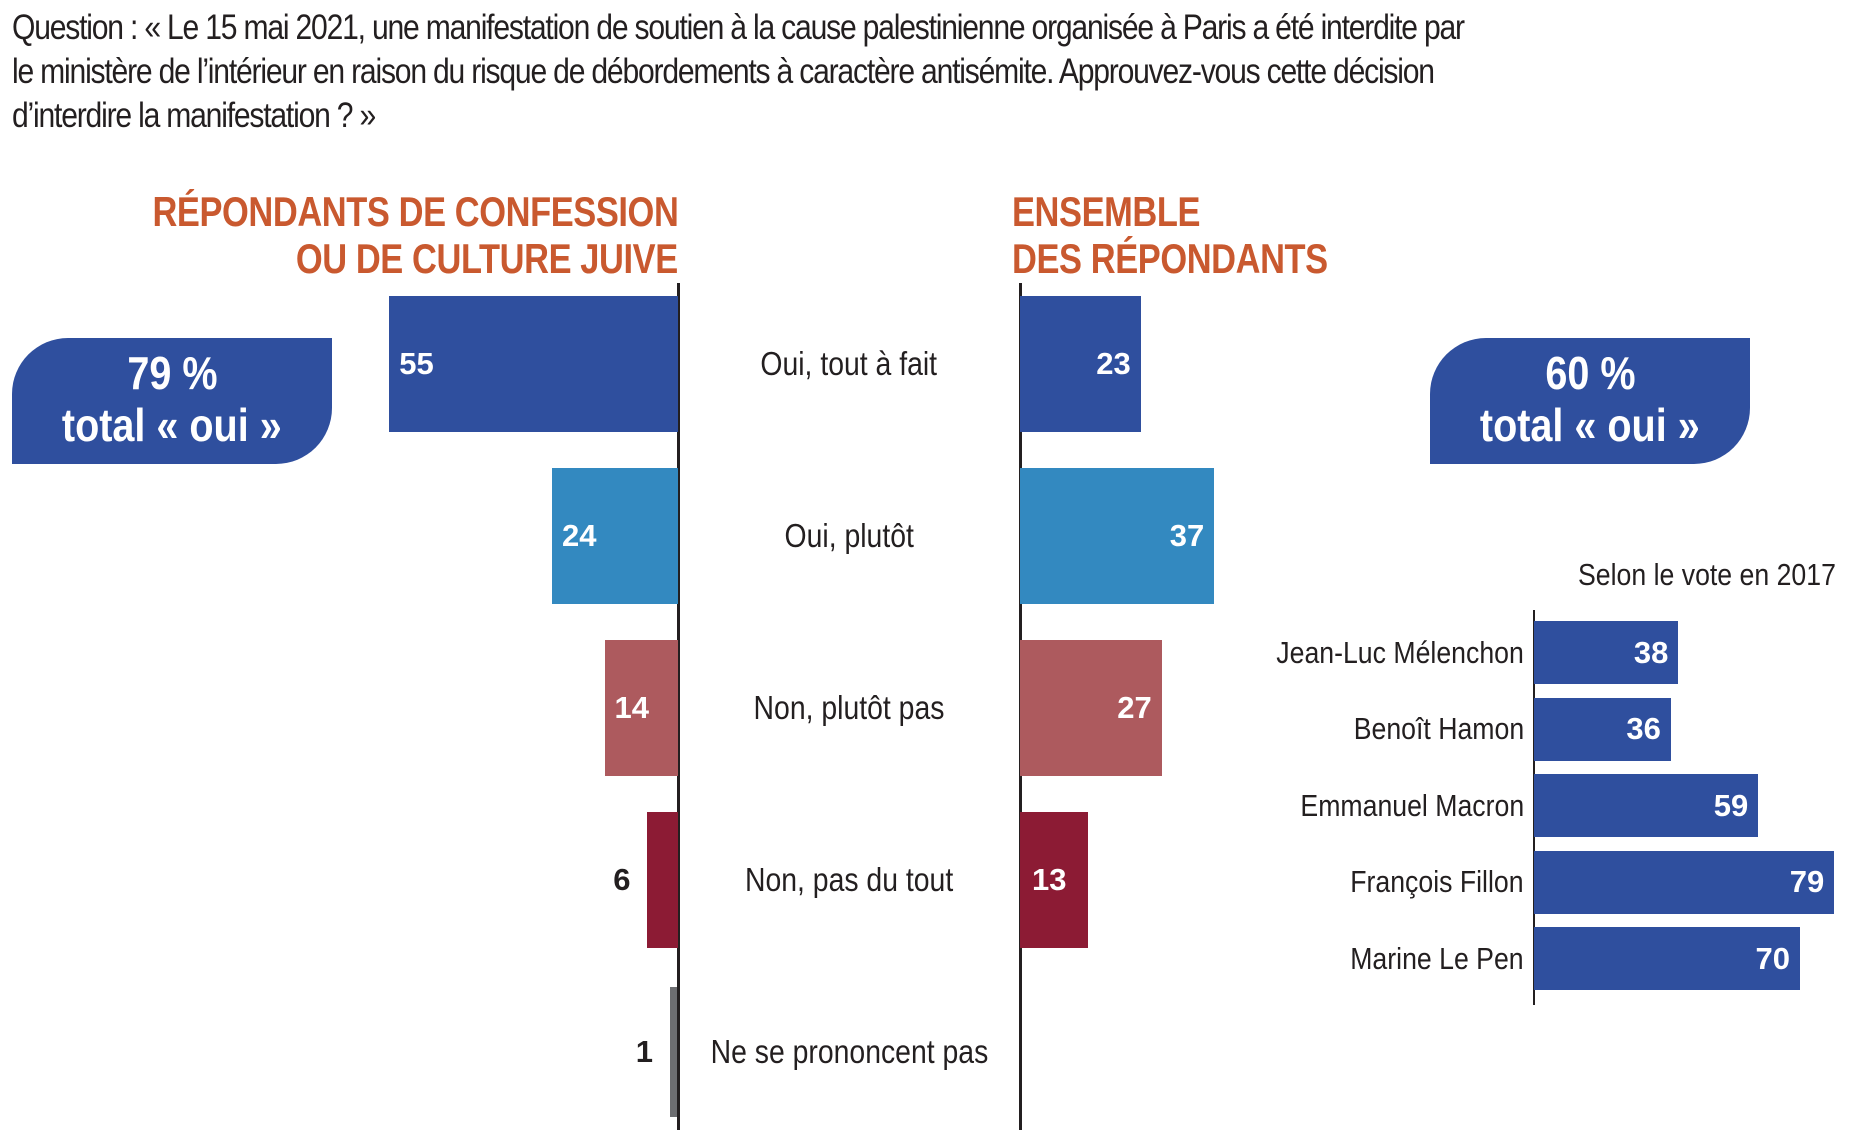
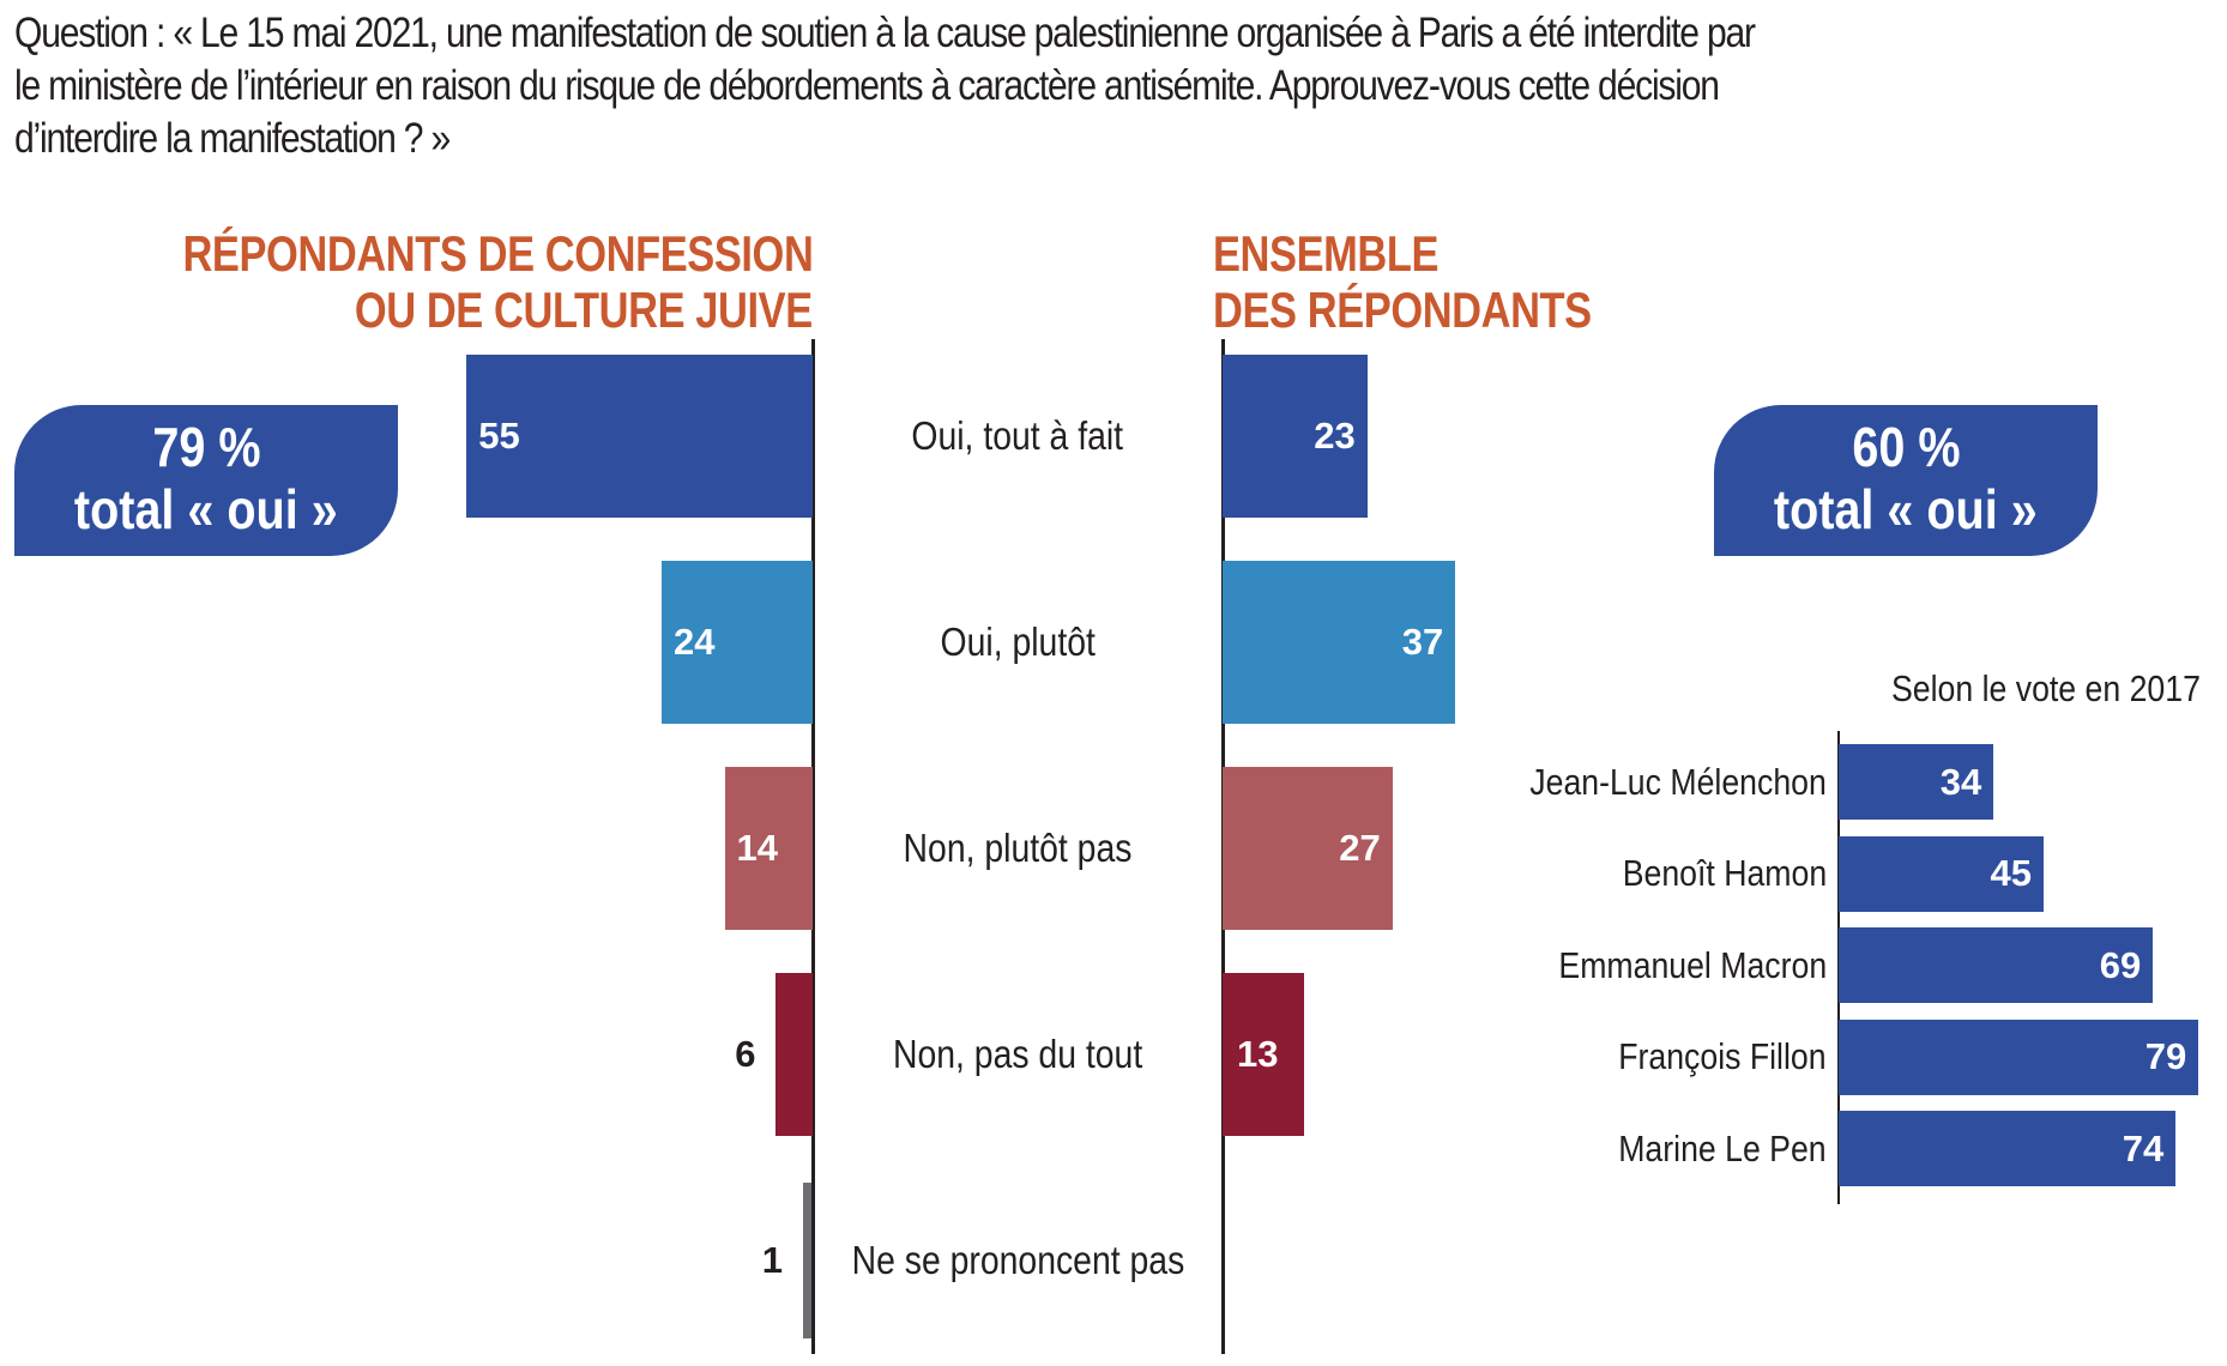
Selon le vote en 2017/Jean-Luc Mélenchon: 38 -> 34
Selon le vote en 2017/Benoît Hamon: 36 -> 45
Selon le vote en 2017/Emmanuel Macron: 59 -> 69
Selon le vote en 2017/Marine Le Pen: 70 -> 74
